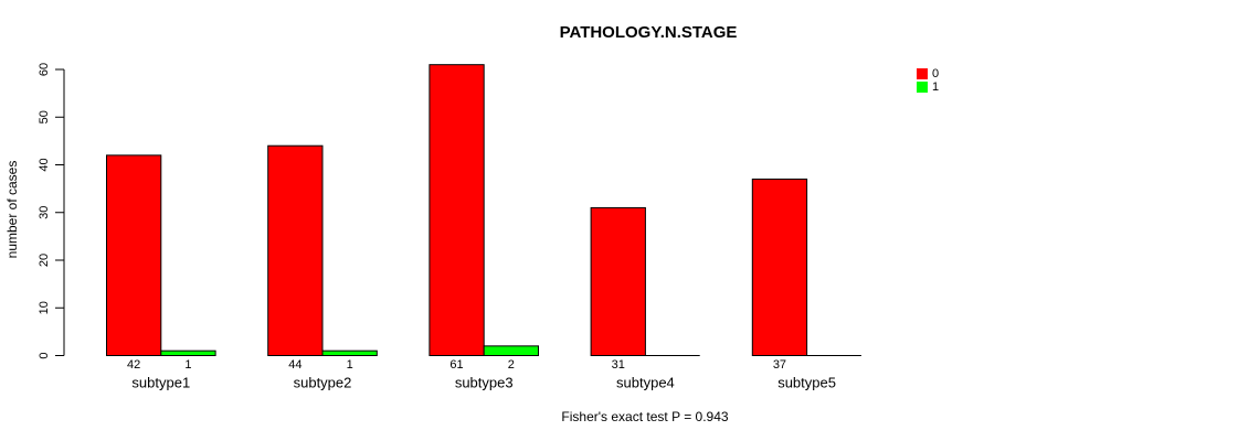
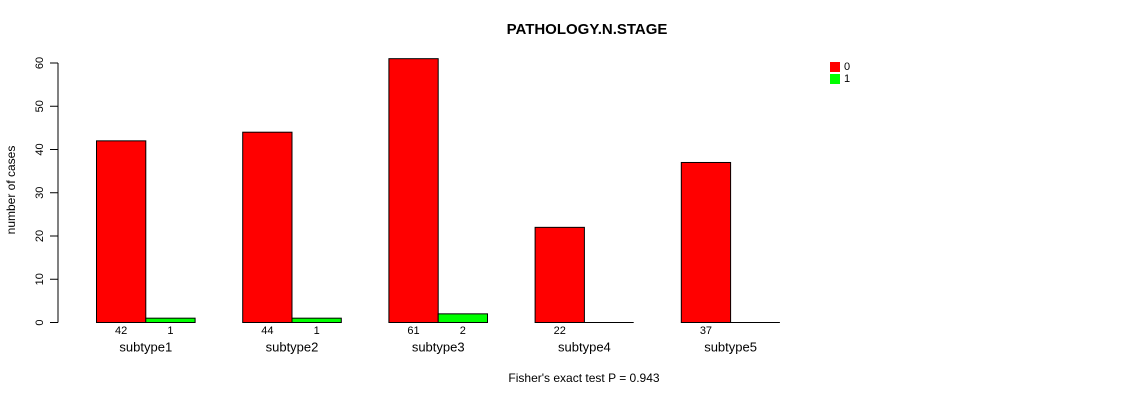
0/subtype4: 31 -> 22
